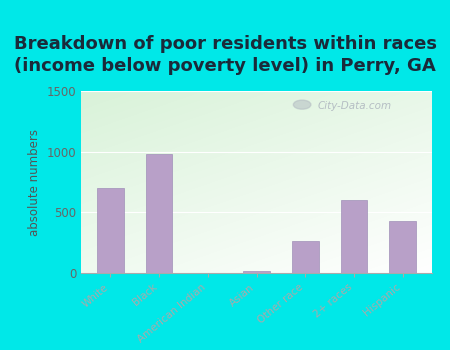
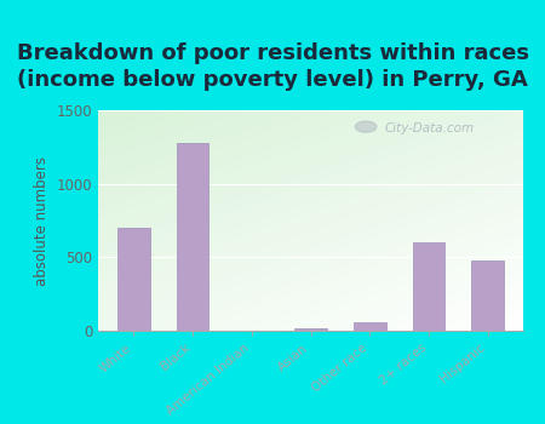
Black: 980 -> 1280
Other race: 260 -> 60
Hispanic: 430 -> 480
